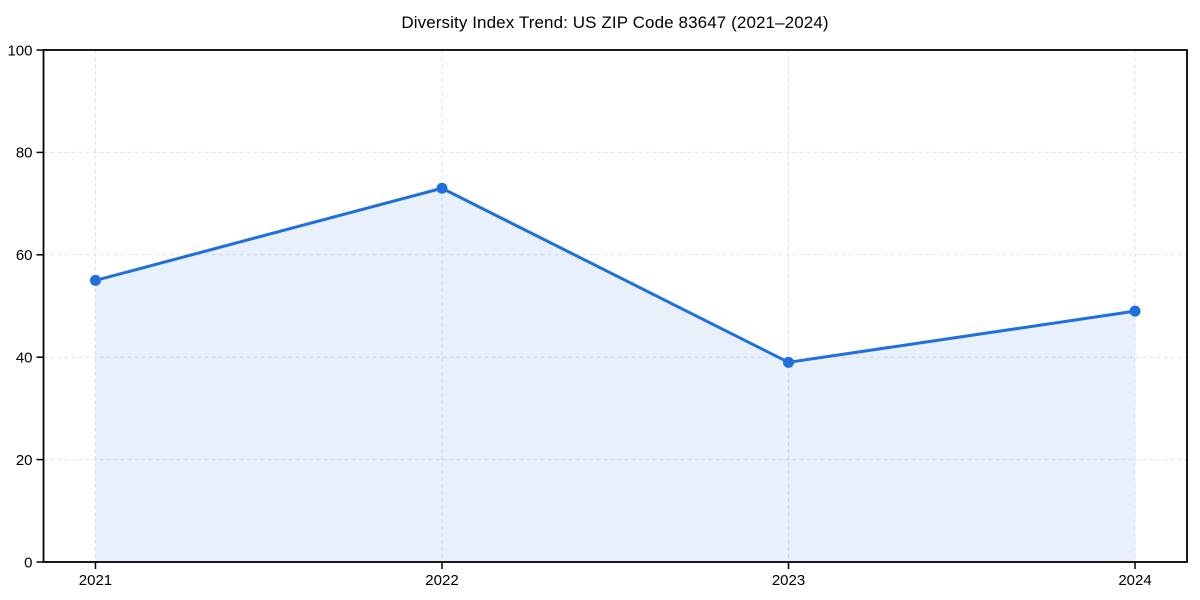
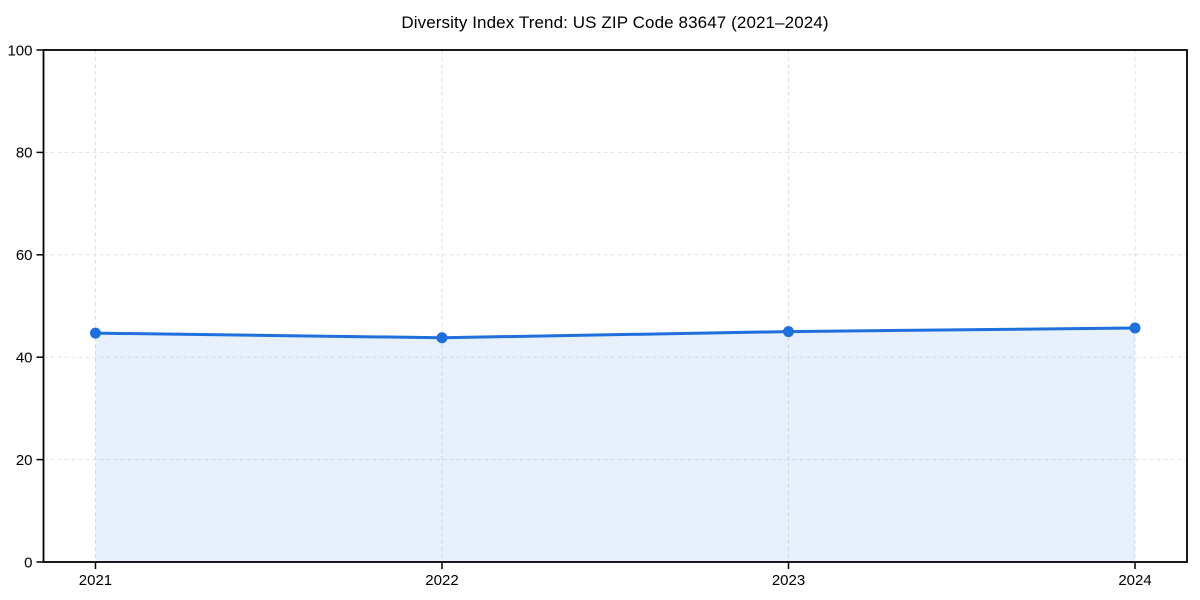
2021: 55 -> 45
2022: 73 -> 44
2023: 39 -> 45
2024: 49 -> 46
